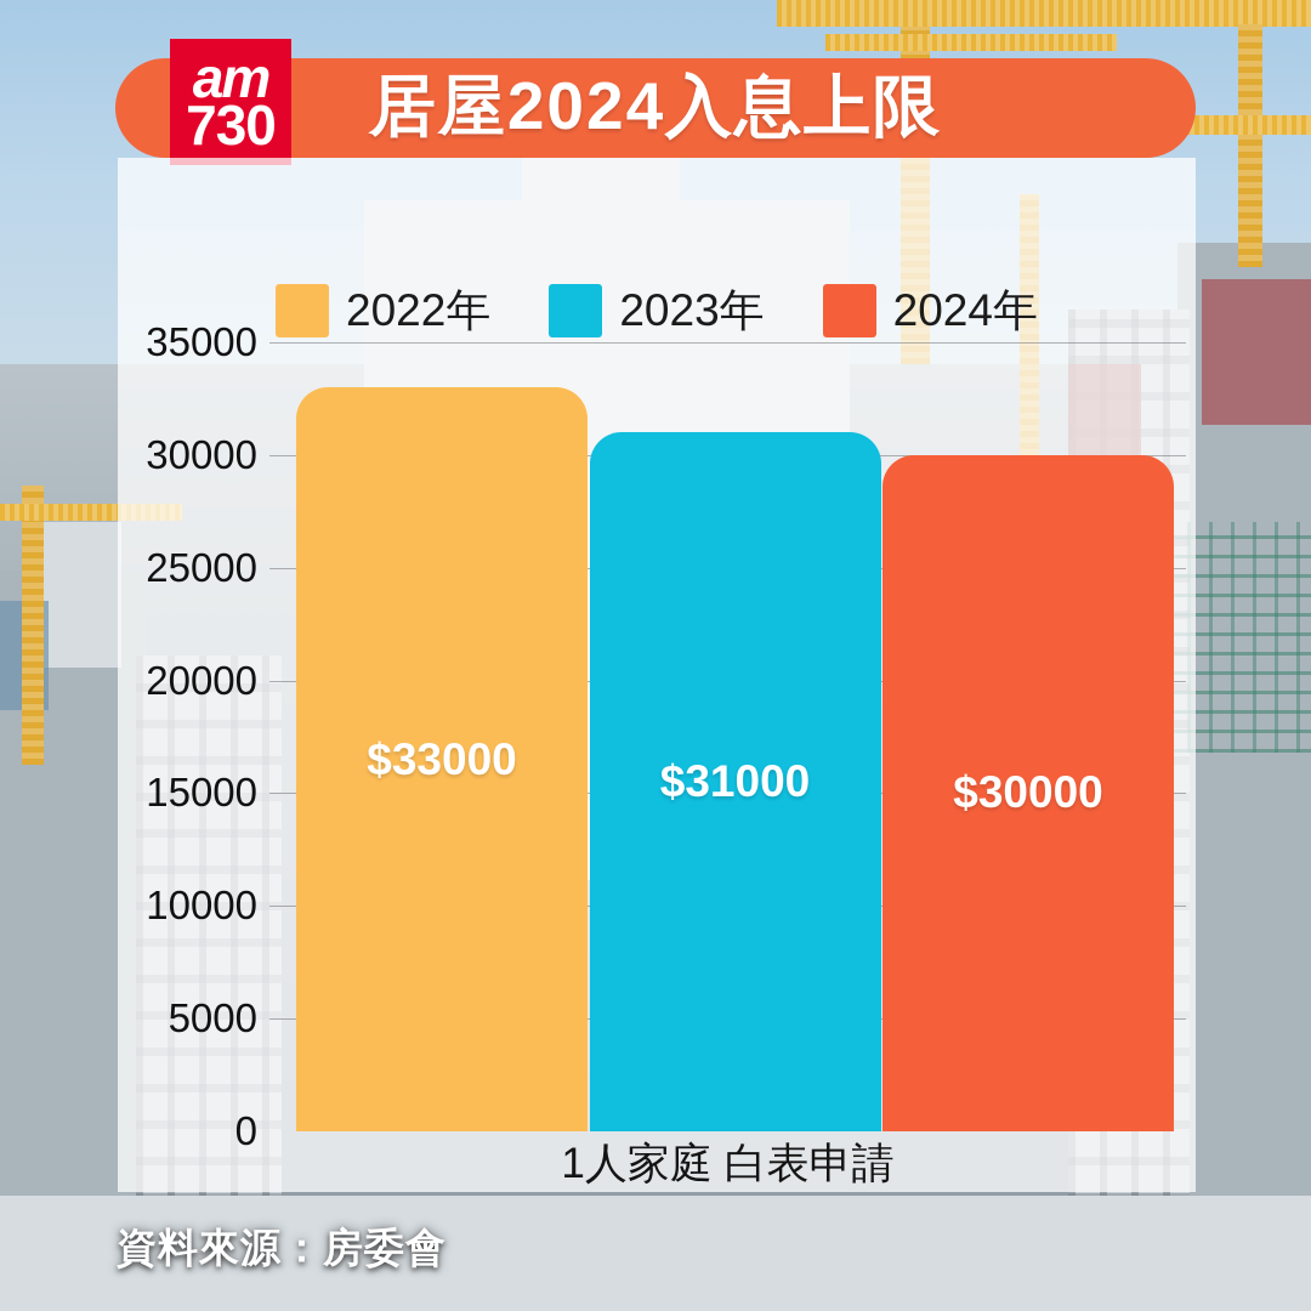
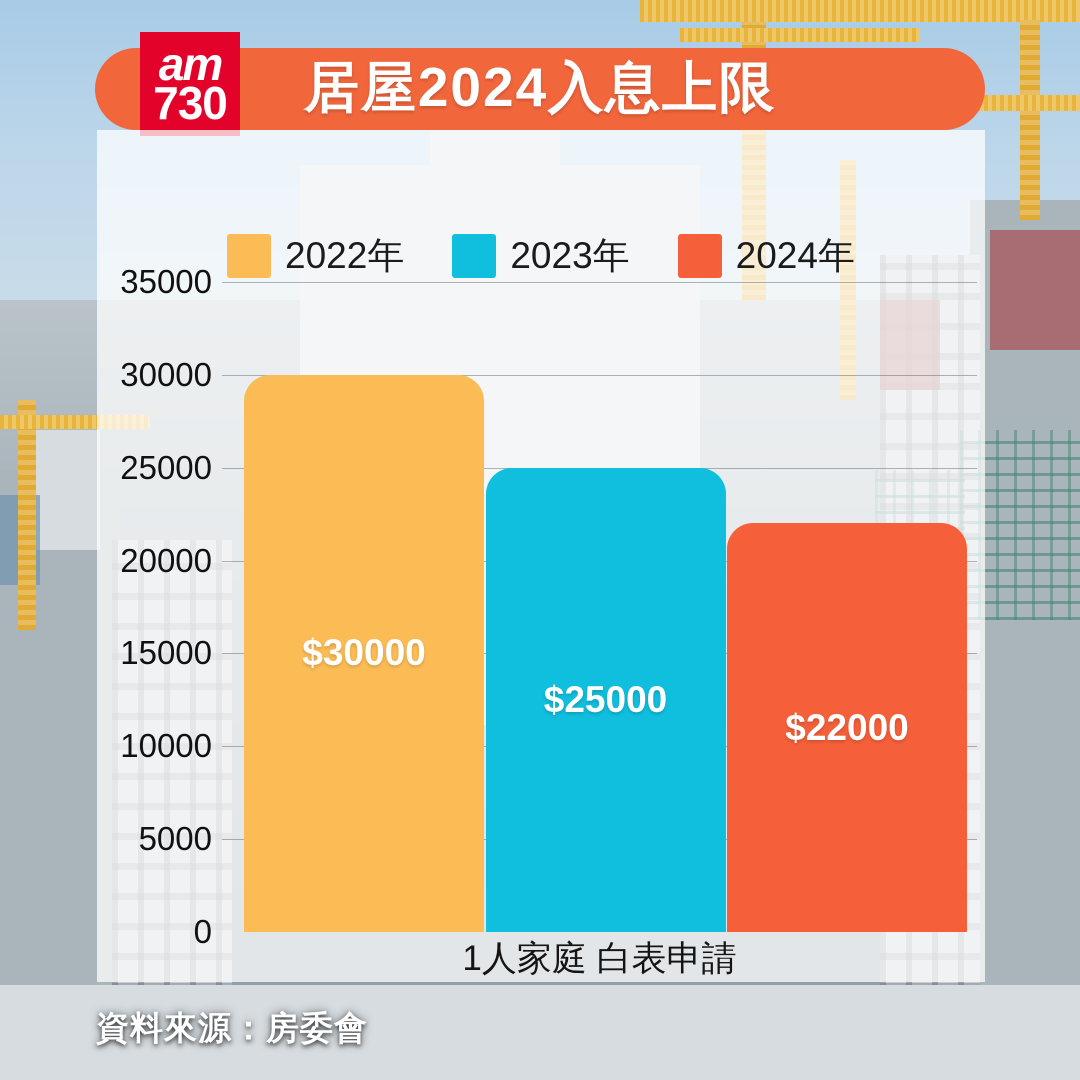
2022年: $33000 -> $30000
2023年: $31000 -> $25000
2024年: $30000 -> $22000
